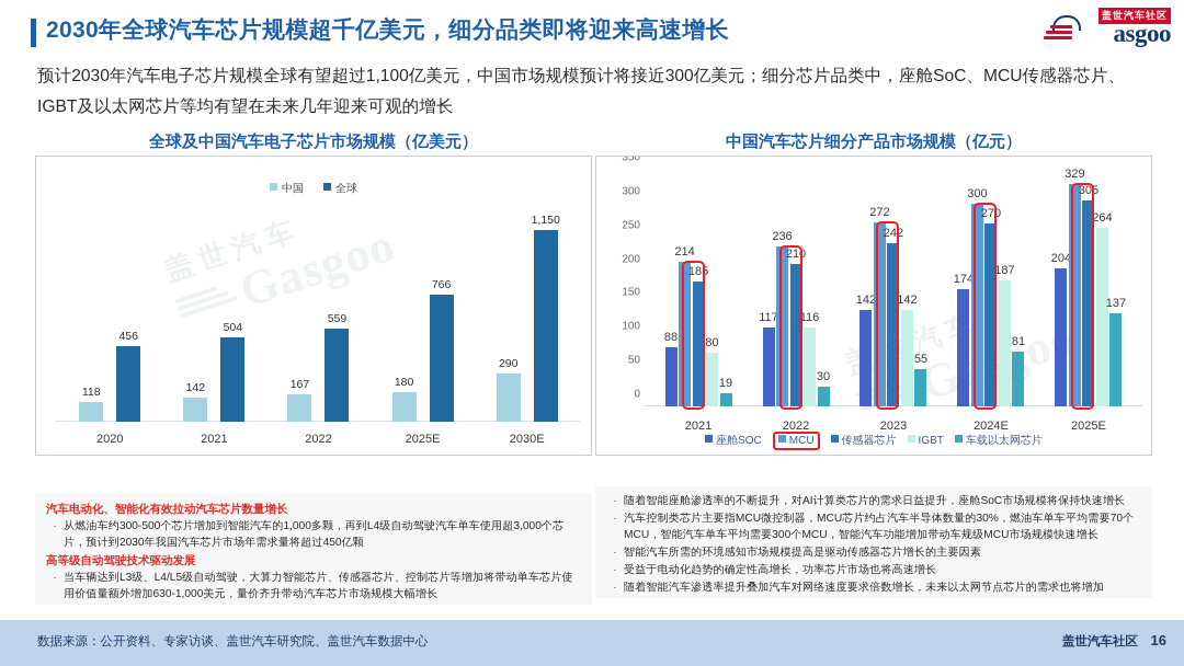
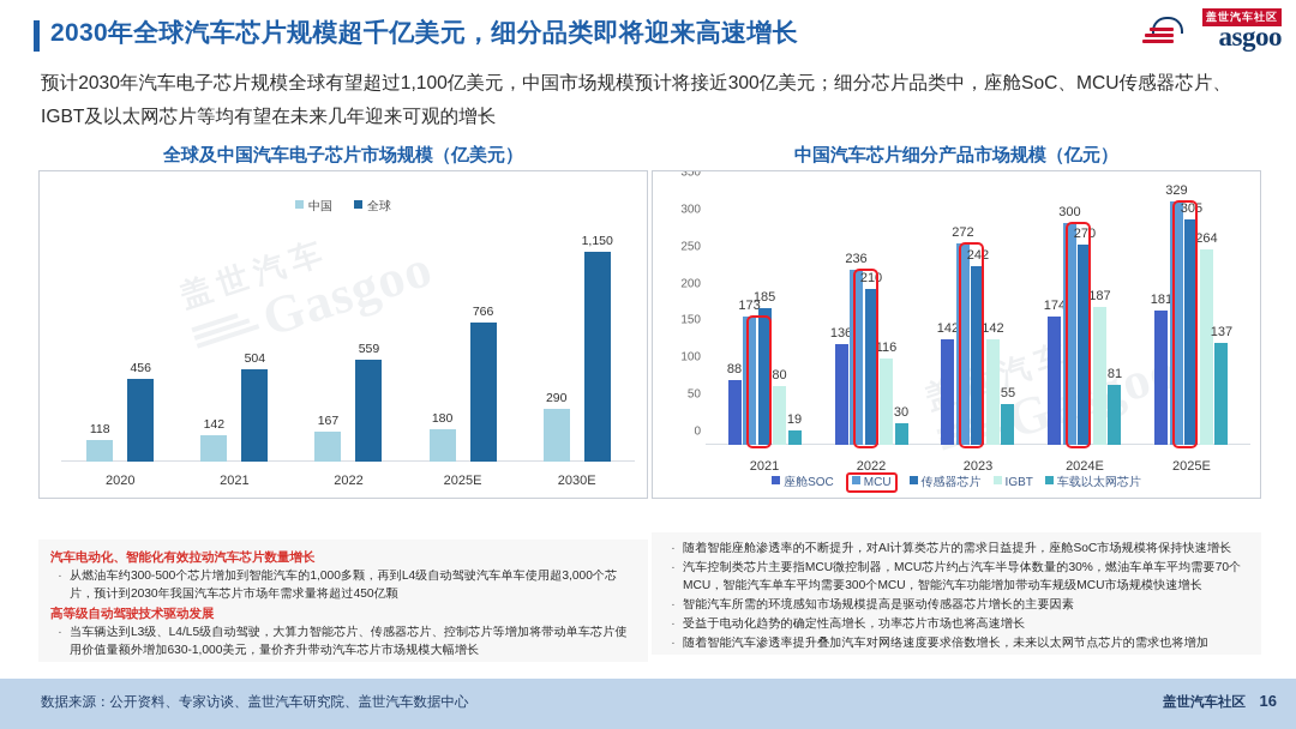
中国汽车芯片细分产品市场规模（亿元）/MCU/2021: 214 -> 173
中国汽车芯片细分产品市场规模（亿元）/座舱SOC/2022: 117 -> 136
中国汽车芯片细分产品市场规模（亿元）/座舱SOC/2025E: 204 -> 181
